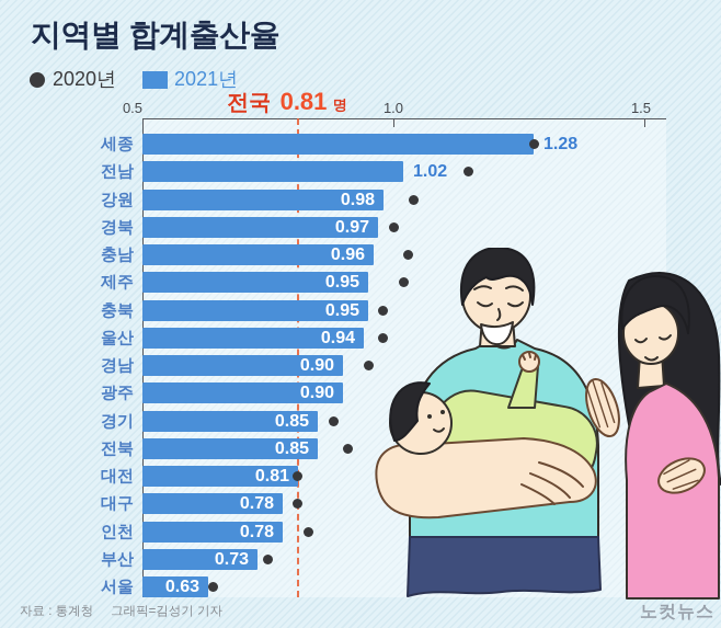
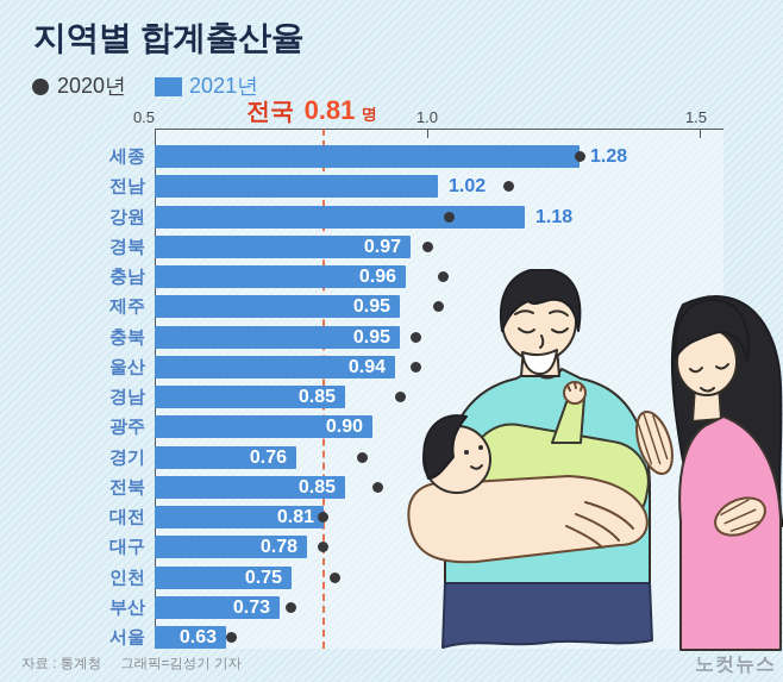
2021년/강원: 0.98 -> 1.18
2021년/경남: 0.90 -> 0.85
2021년/경기: 0.85 -> 0.76
2021년/인천: 0.78 -> 0.75
